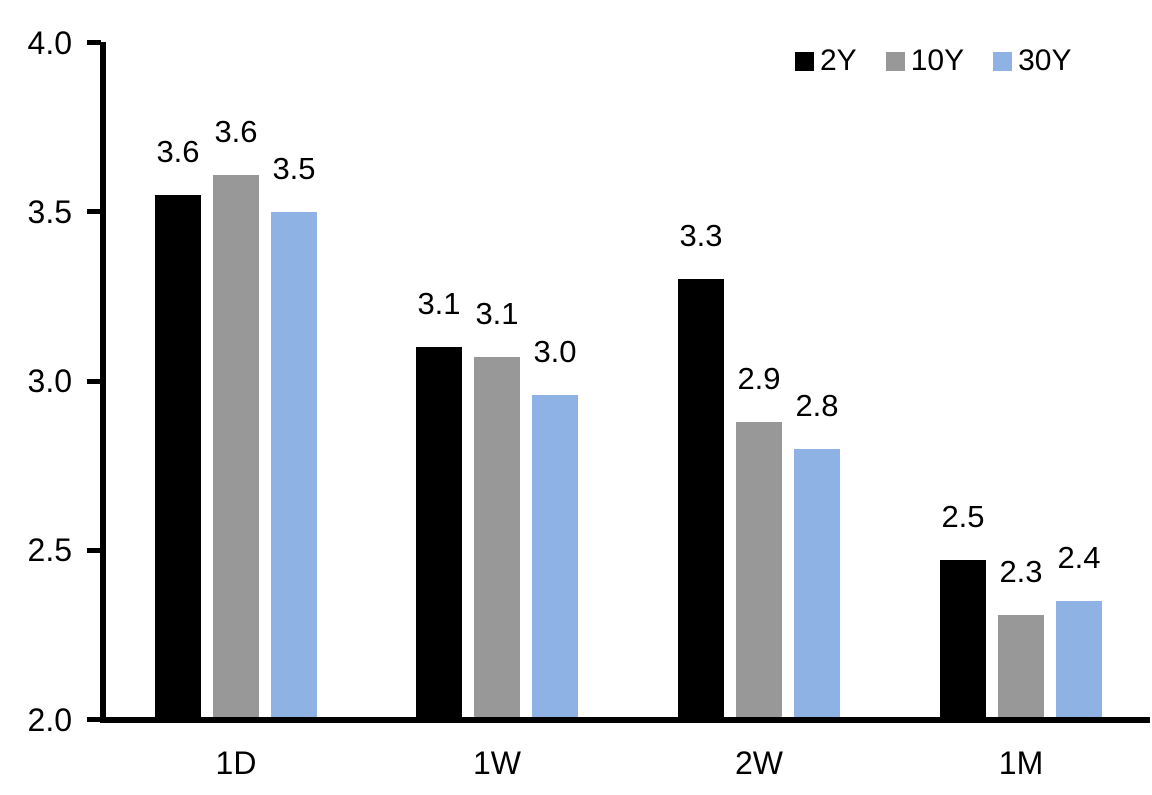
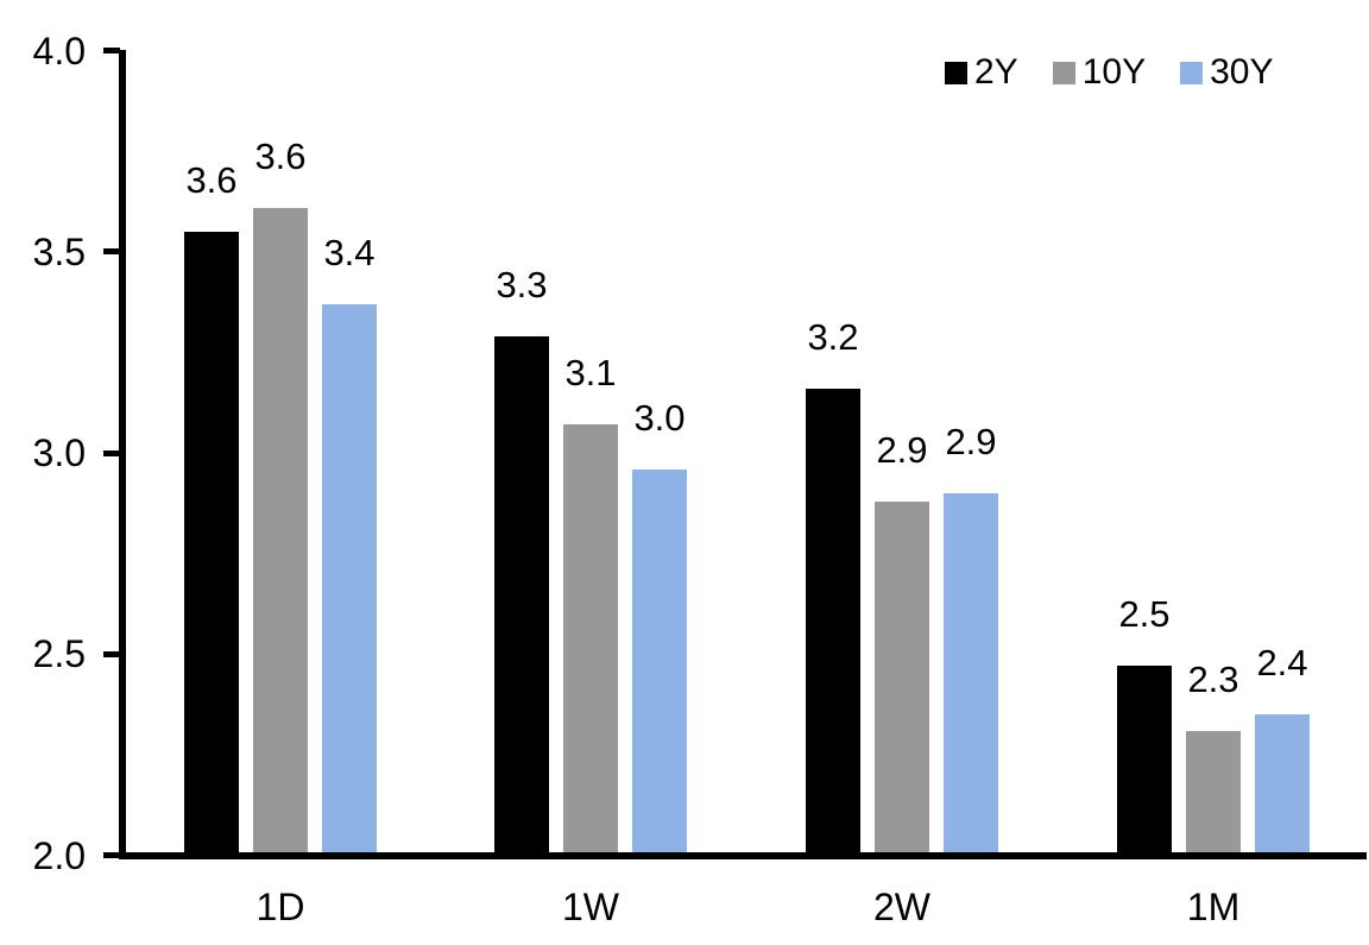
30Y/1D: 3.5 -> 3.4
2Y/1W: 3.1 -> 3.3
2Y/2W: 3.3 -> 3.2
30Y/2W: 2.8 -> 2.9
